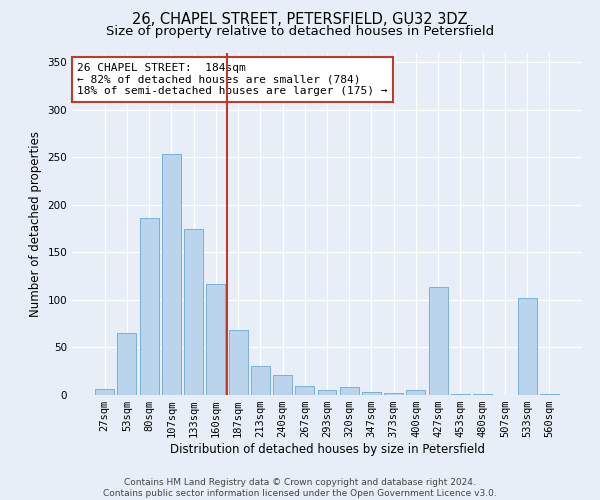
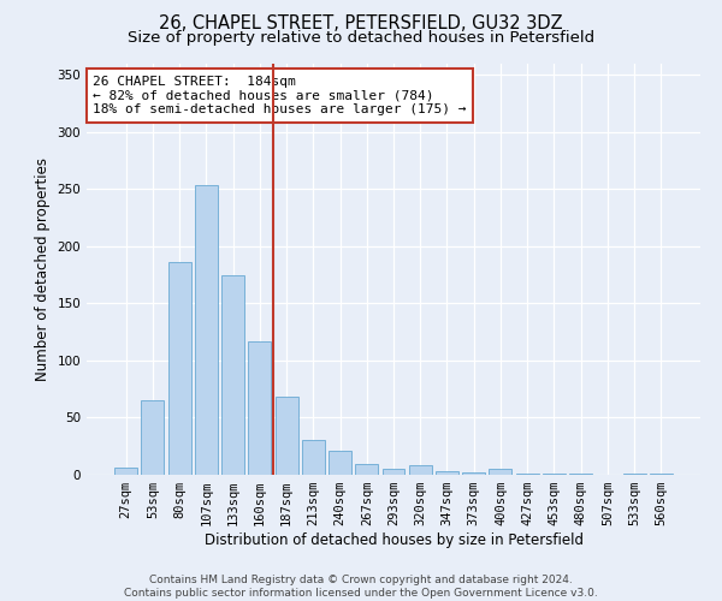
427sqm: 114 -> 1
533sqm: 102 -> 1
